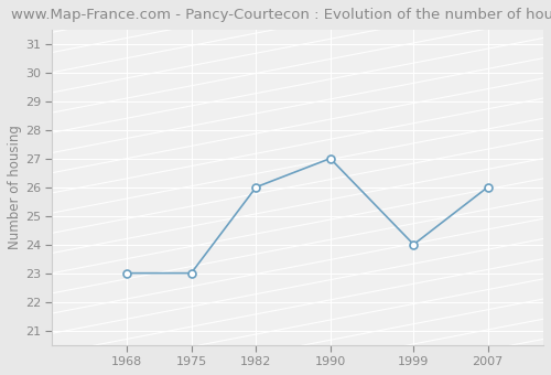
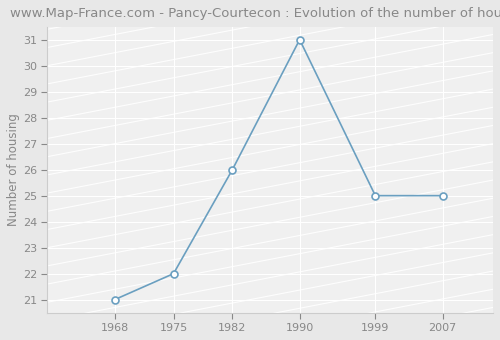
1968: 23 -> 21
1975: 23 -> 22
1990: 27 -> 31
1999: 24 -> 25
2007: 26 -> 25
